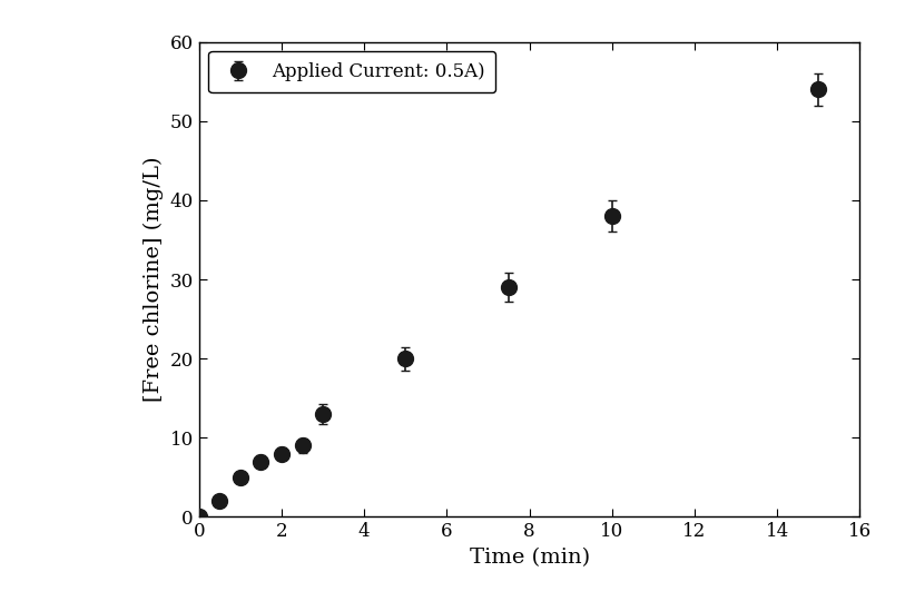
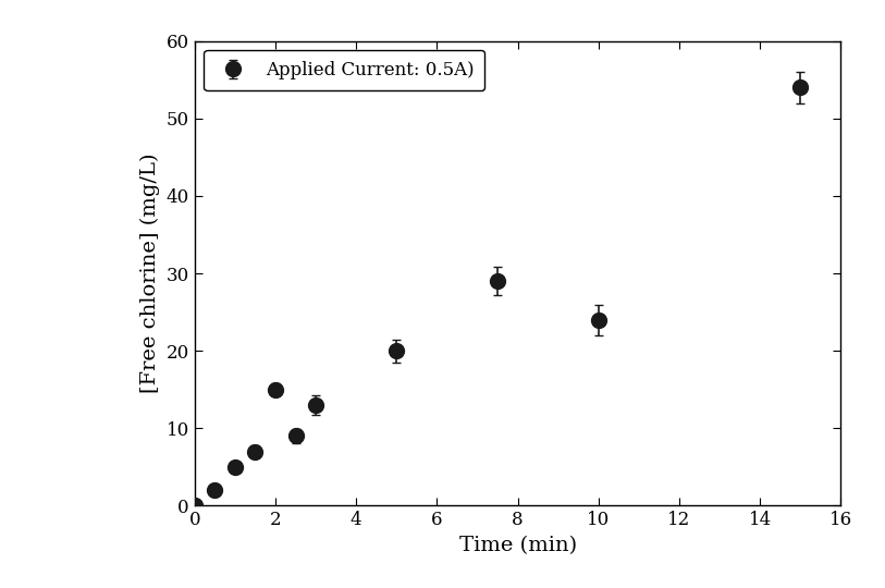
2: 8 -> 15
10: 38 -> 24
